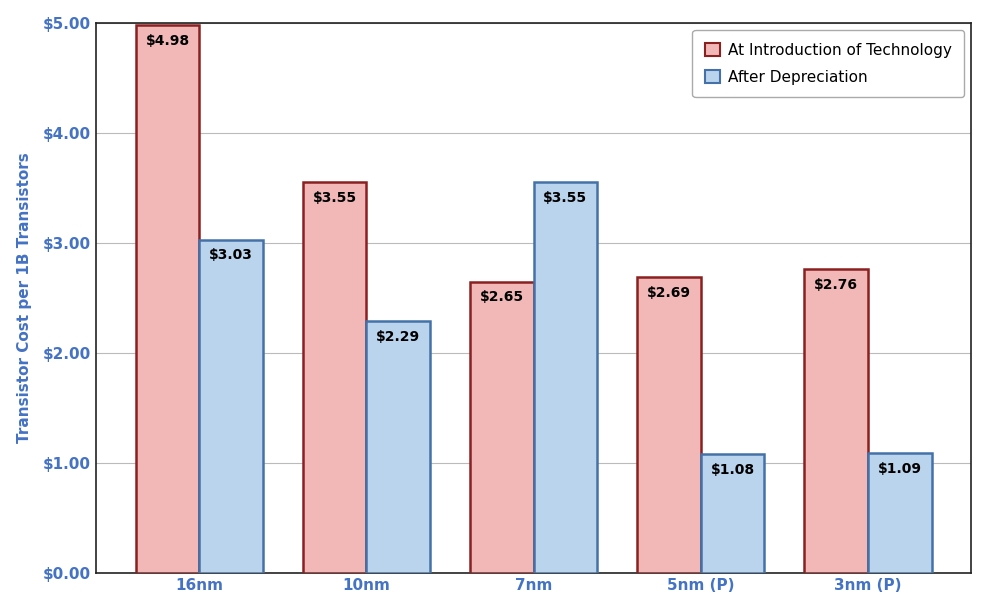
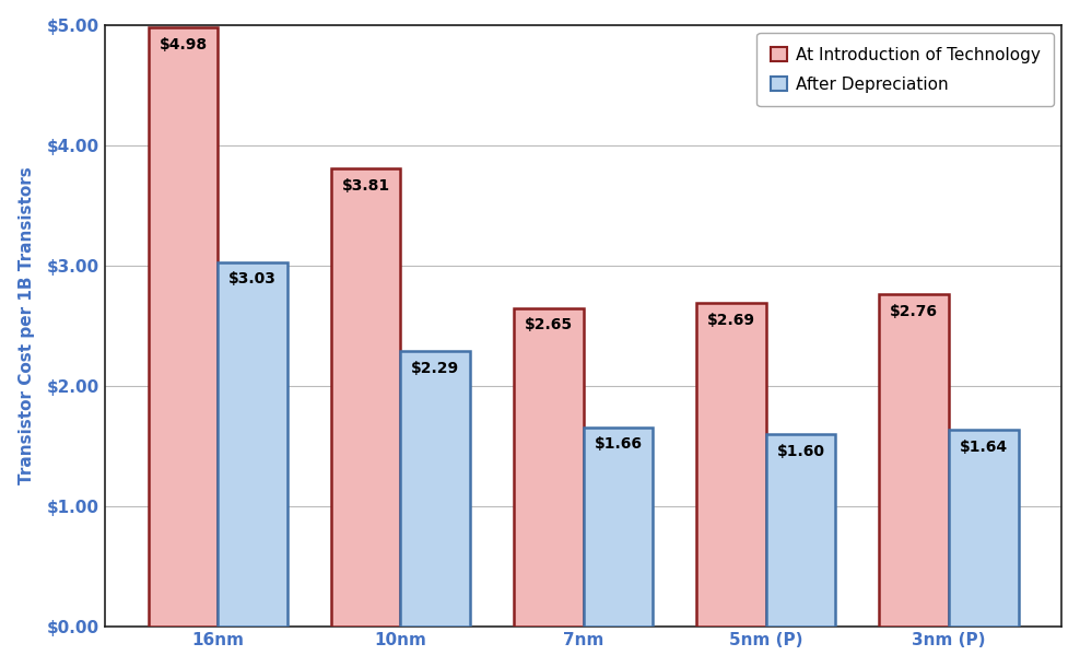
At Introduction of Technology/10nm: $3.55 -> $3.81
After Depreciation/7nm: $3.55 -> $1.66
After Depreciation/5nm (P): $1.08 -> $1.60
After Depreciation/3nm (P): $1.09 -> $1.64
